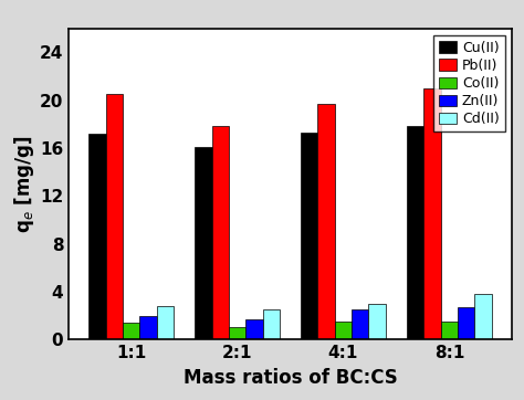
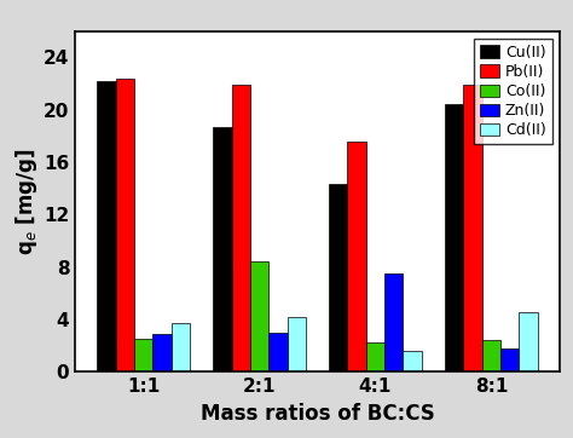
Cu(II)/1:1: 17.2 -> 22.2
Pb(II)/1:1: 20.5 -> 22.4
Co(II)/1:1: 1.4 -> 2.5
Zn(II)/1:1: 2.0 -> 2.9
Cd(II)/1:1: 2.8 -> 3.7
Cu(II)/2:1: 16.1 -> 18.7
Pb(II)/2:1: 17.8 -> 21.9
Co(II)/2:1: 1.1 -> 8.4
Zn(II)/2:1: 1.7 -> 3.0
Cd(II)/2:1: 2.5 -> 4.2
Cu(II)/4:1: 17.3 -> 14.3
Pb(II)/4:1: 19.7 -> 17.6
Co(II)/4:1: 1.5 -> 2.3
Zn(II)/4:1: 2.5 -> 7.5
Cd(II)/4:1: 3.0 -> 1.6
Cu(II)/8:1: 17.8 -> 20.4
Pb(II)/8:1: 21.0 -> 21.9
Co(II)/8:1: 1.5 -> 2.4
Zn(II)/8:1: 2.7 -> 1.8
Cd(II)/8:1: 3.8 -> 4.6
